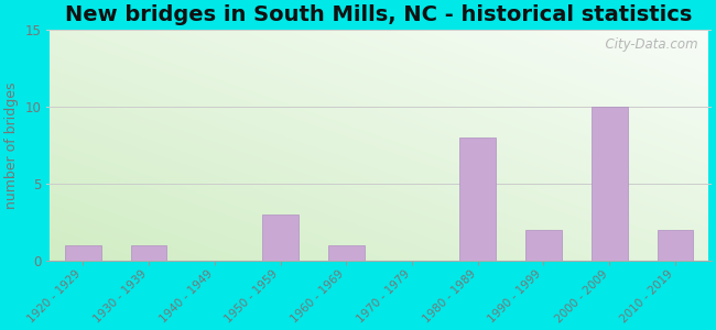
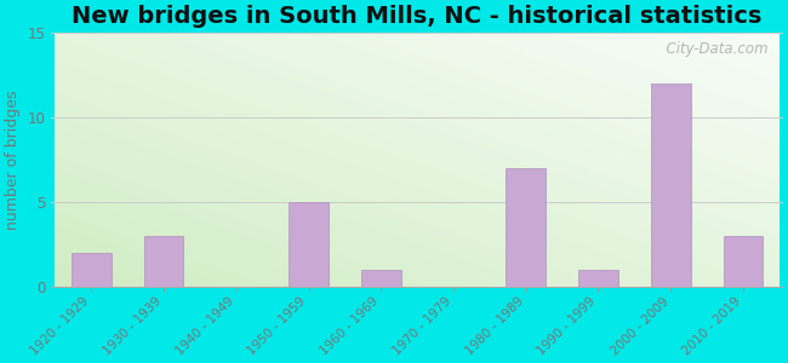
1920 - 1929: 1 -> 2
1930 - 1939: 1 -> 3
1950 - 1959: 3 -> 5
1980 - 1989: 8 -> 7
1990 - 1999: 2 -> 1
2000 - 2009: 10 -> 12
2010 - 2019: 2 -> 3
